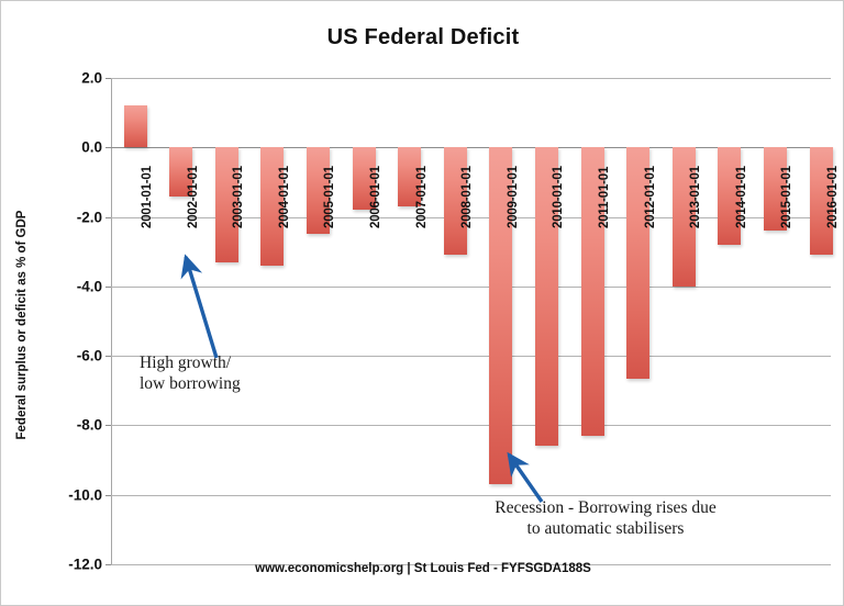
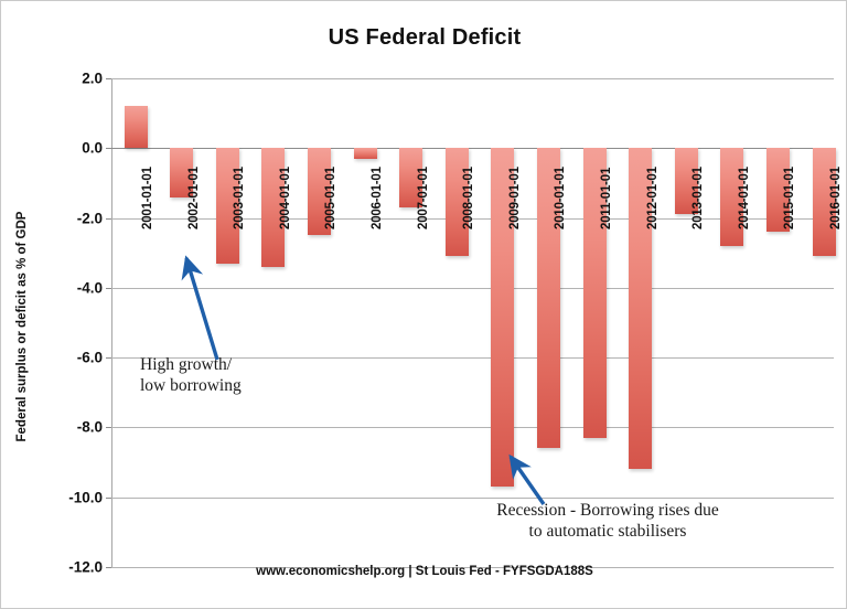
2006-01-01: -1.8 -> -0.3
2012-01-01: -6.7 -> -9.2
2013-01-01: -4.0 -> -1.9
